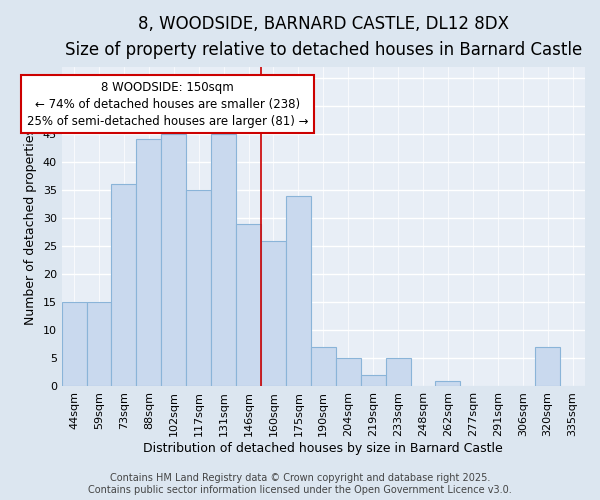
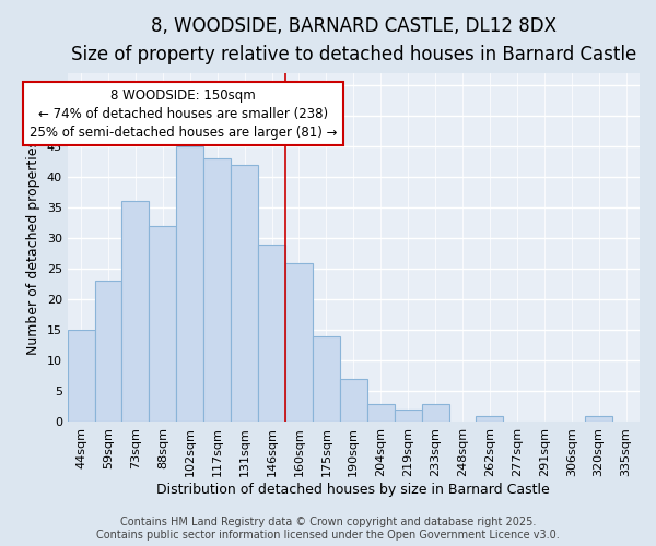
59sqm: 15 -> 23
88sqm: 44 -> 32
117sqm: 35 -> 43
131sqm: 45 -> 42
175sqm: 34 -> 14
204sqm: 5 -> 3
233sqm: 5 -> 3
320sqm: 7 -> 1
